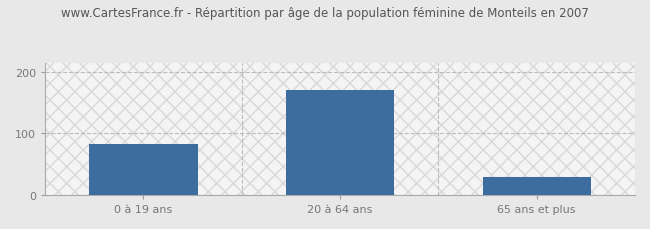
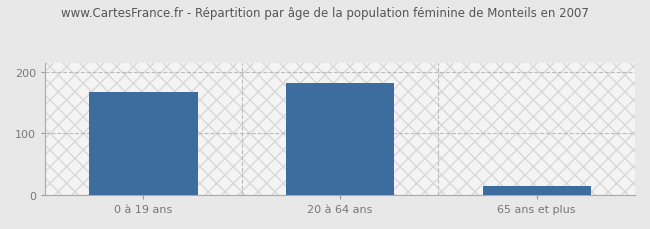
0 à 19 ans: 83 -> 168
20 à 64 ans: 170 -> 182
65 ans et plus: 30 -> 14
